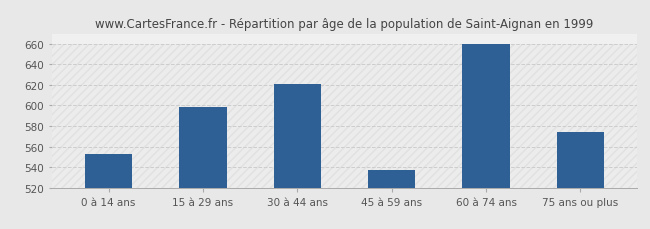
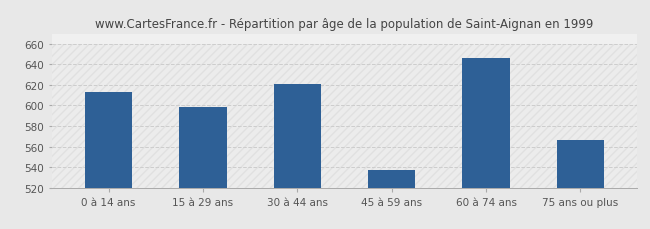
0 à 14 ans: 553 -> 613
60 à 74 ans: 660 -> 646
75 ans ou plus: 574 -> 566
